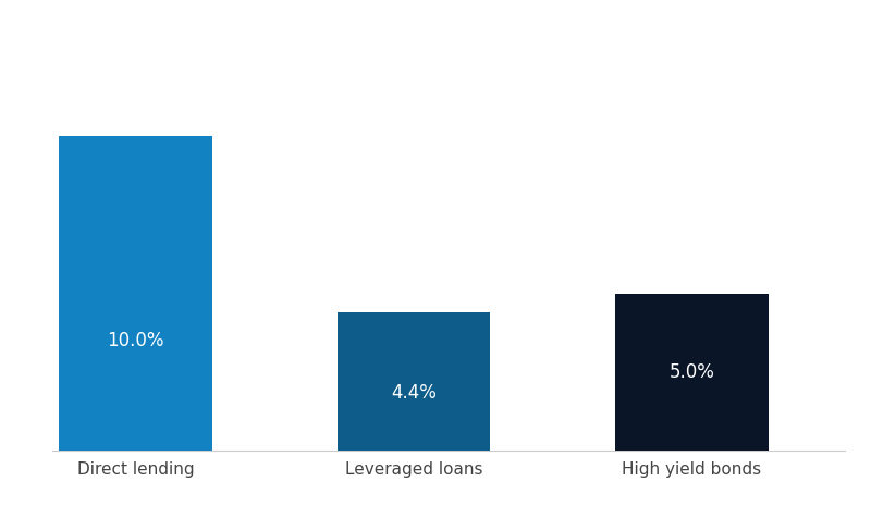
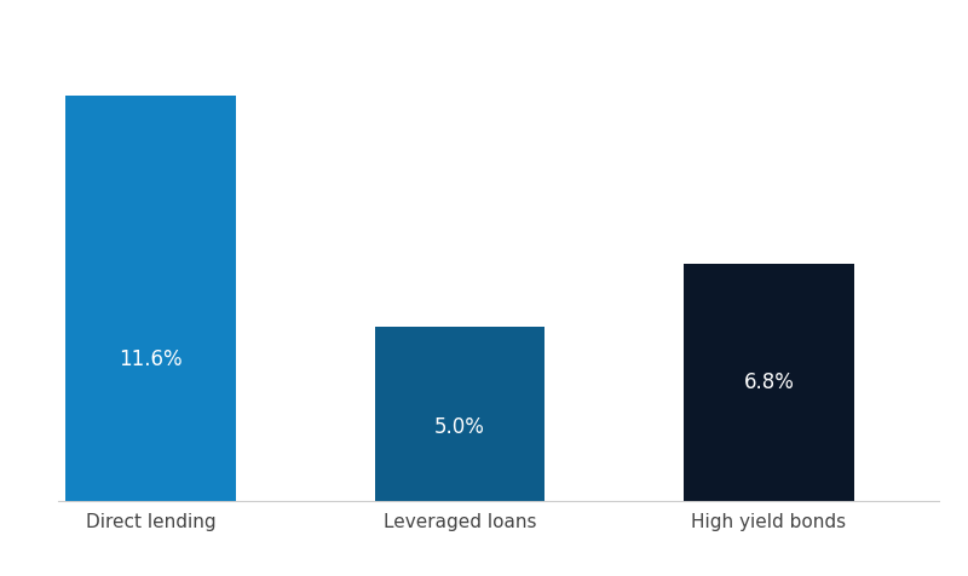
Direct lending: 10.0% -> 11.6%
Leveraged loans: 4.4% -> 5.0%
High yield bonds: 5.0% -> 6.8%
